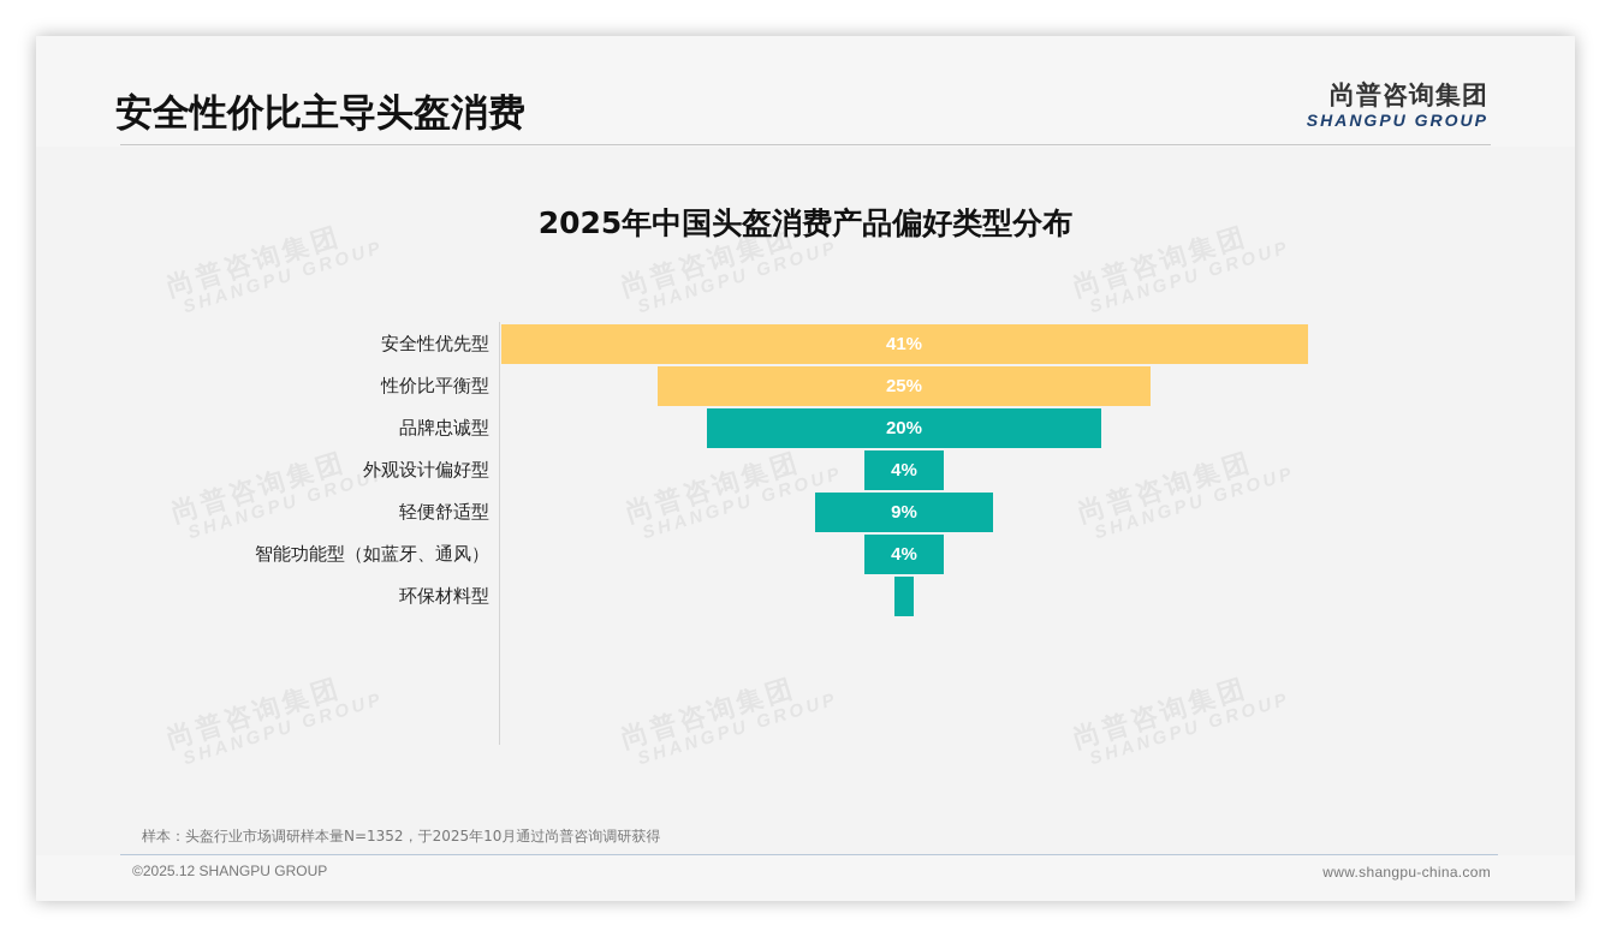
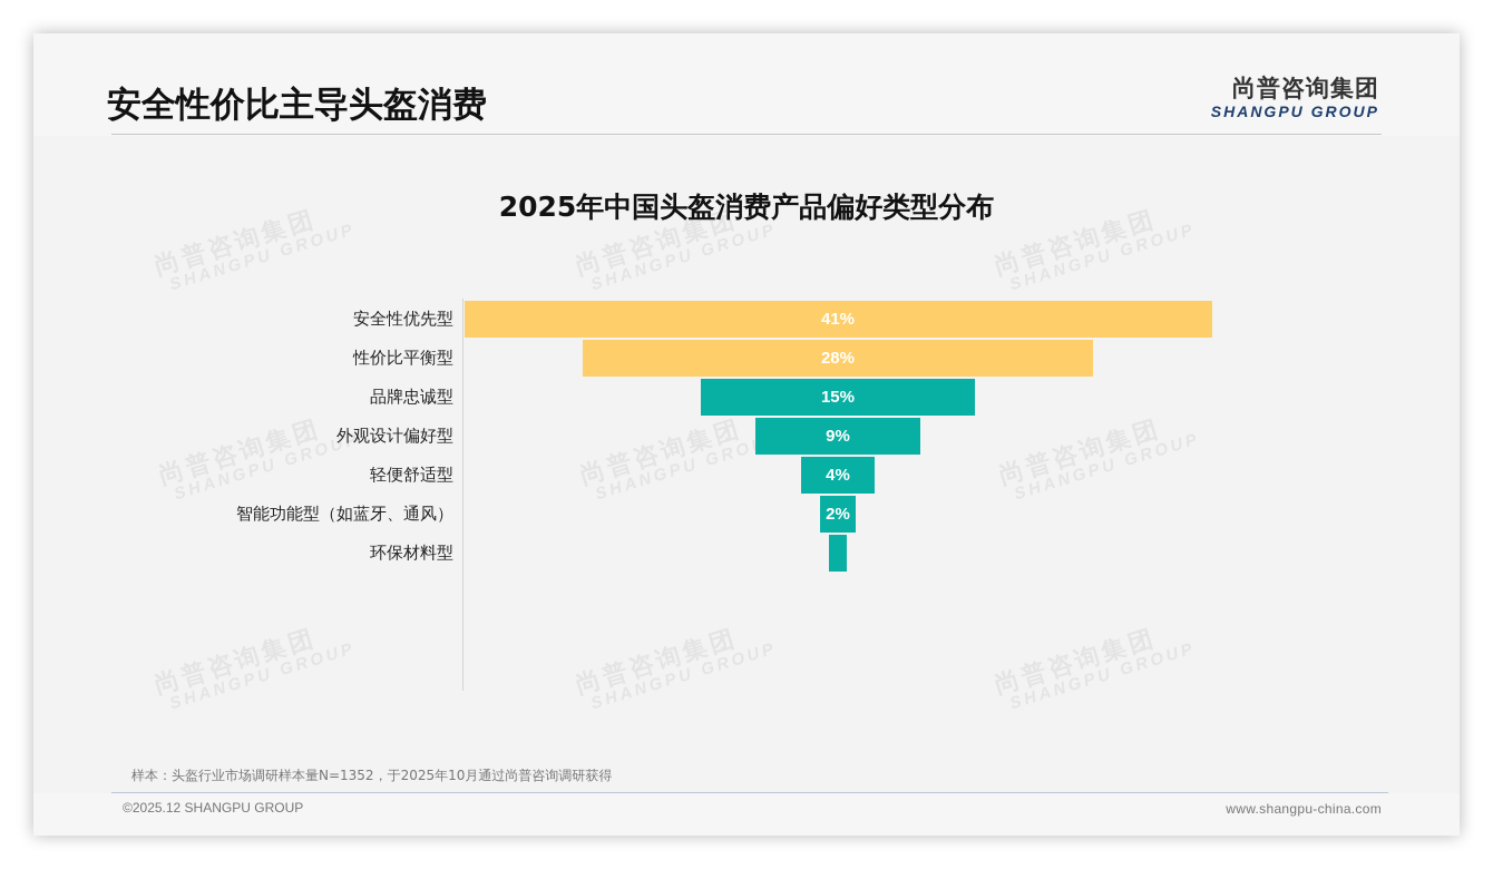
性价比平衡型: 25% -> 28%
品牌忠诚型: 20% -> 15%
外观设计偏好型: 4% -> 9%
轻便舒适型: 9% -> 4%
智能功能型（如蓝牙、通风）: 4% -> 2%
